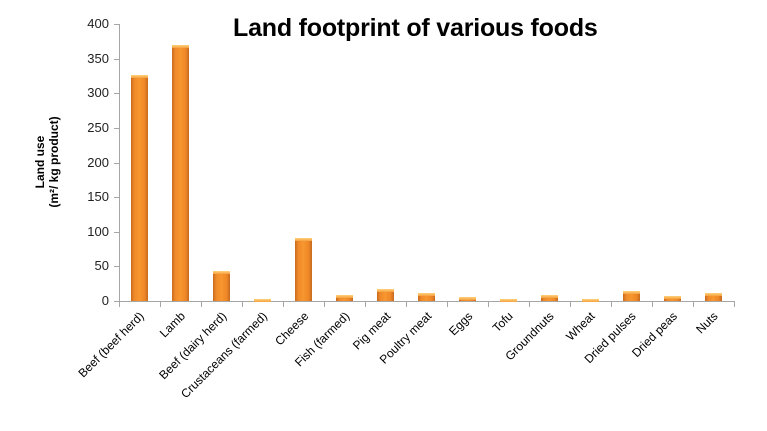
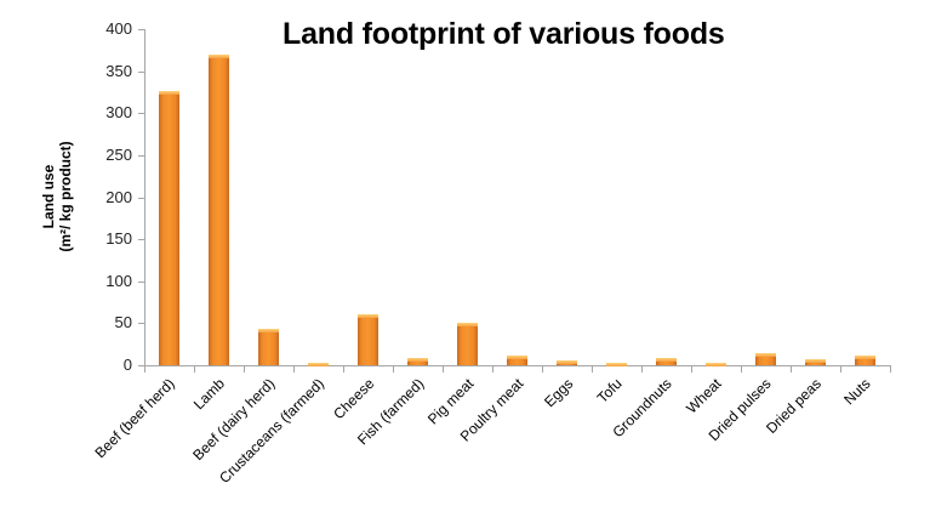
Cheese: 90 -> 60
Pig meat: 20 -> 50
